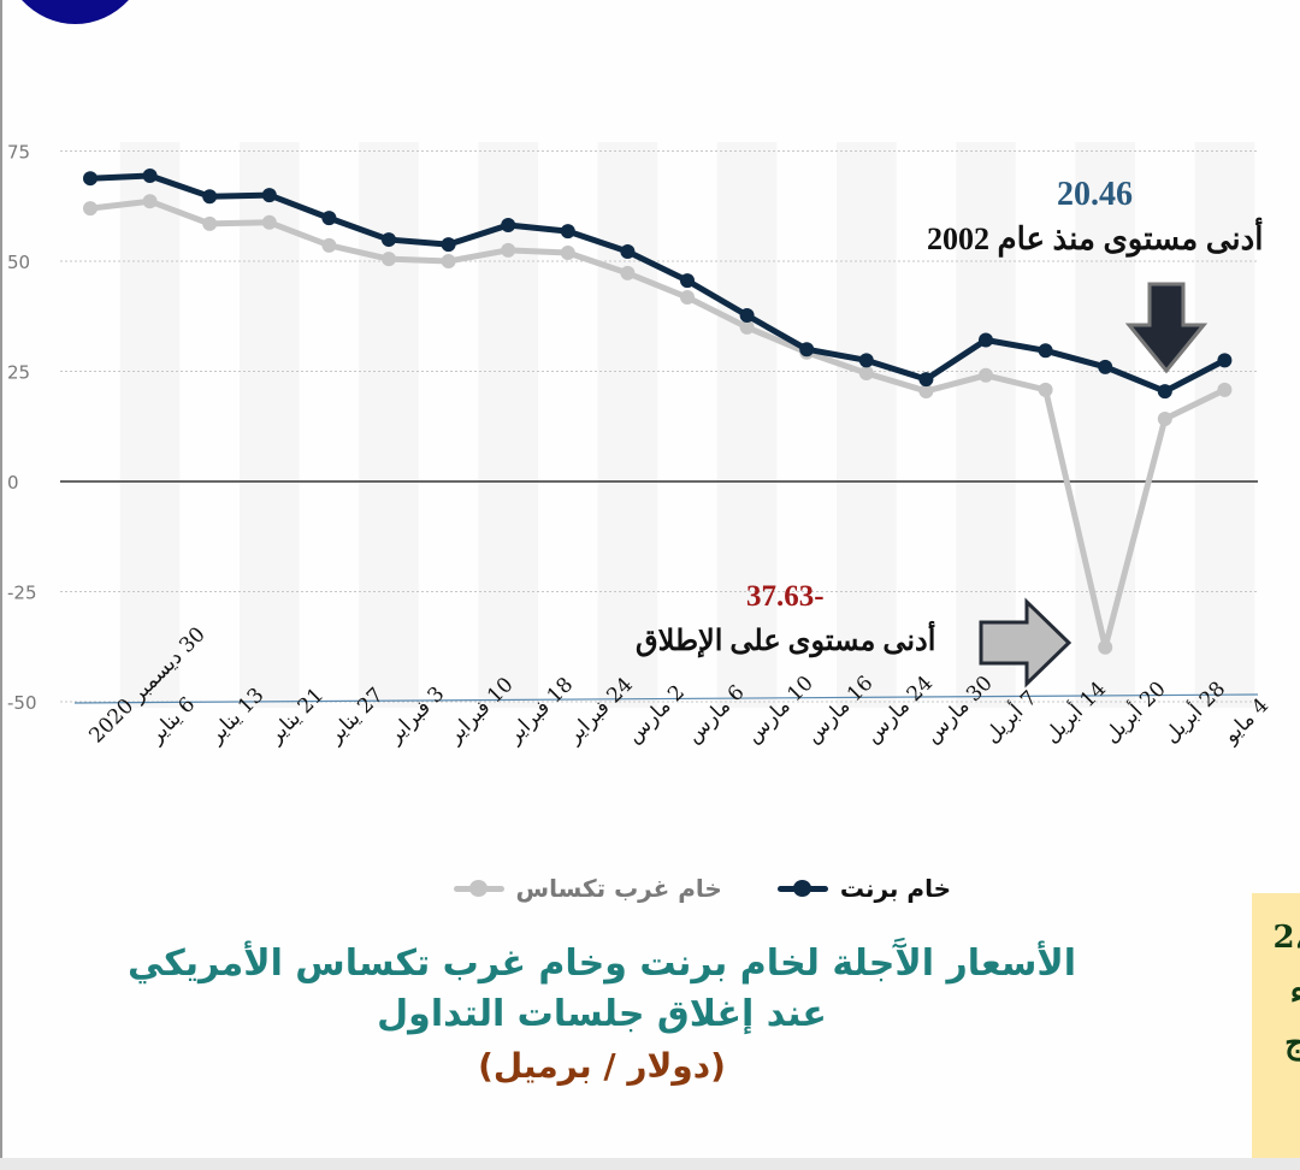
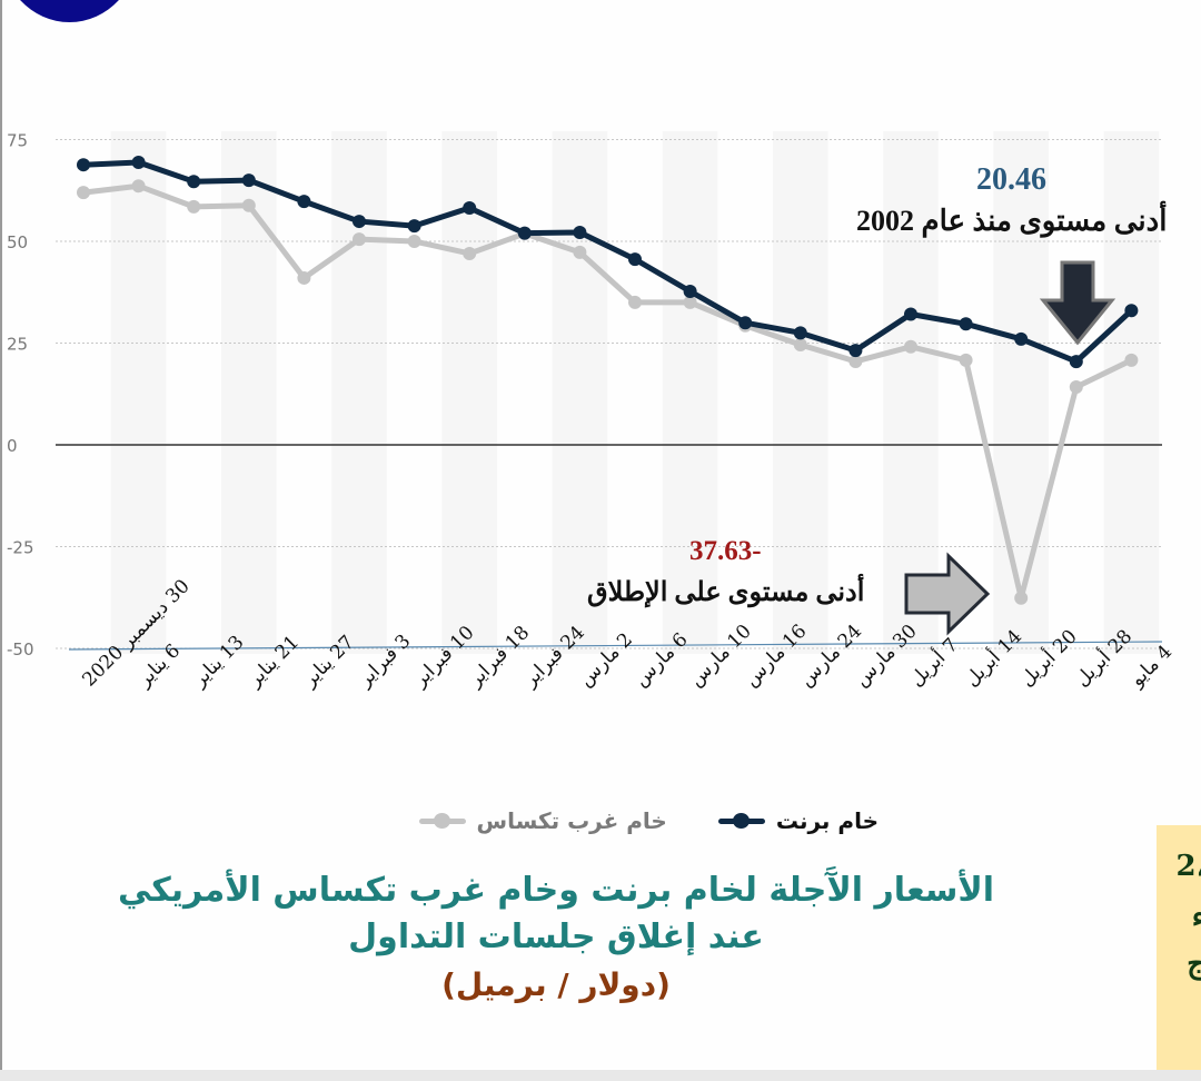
خام غرب تكساس/27 يناير: 54 -> 41
خام غرب تكساس/18 فبراير: 52 -> 47
خام برنت/24 فبراير: 57 -> 52
خام غرب تكساس/6 مارس: 42 -> 35
خام برنت/4 مايو: 28 -> 33
